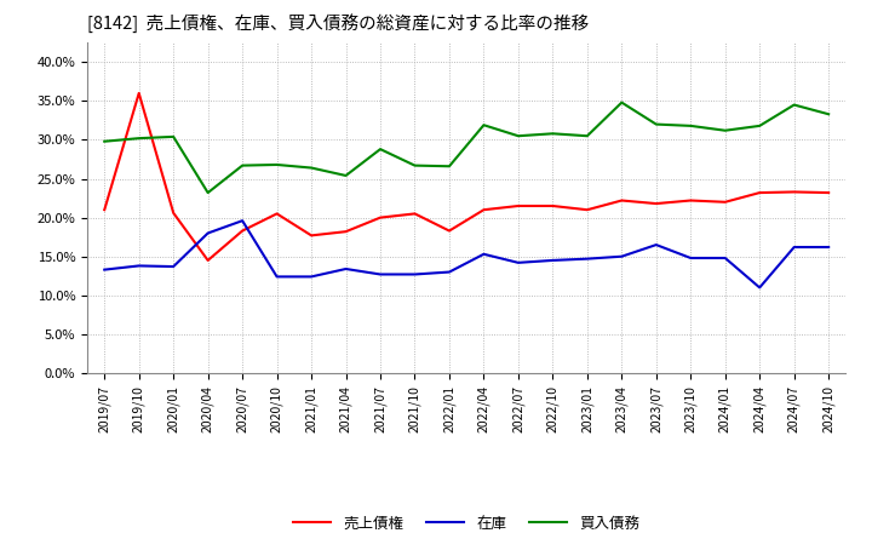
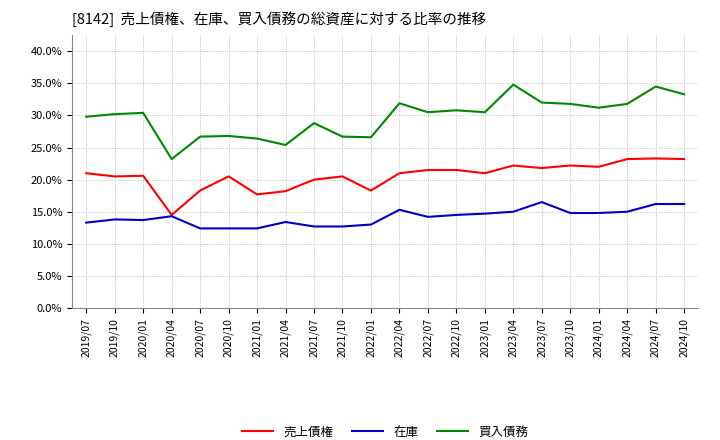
売上債権/2019/10: 36.0% -> 20.5%
在庫/2020/04: 18.0% -> 14.3%
在庫/2020/07: 19.6% -> 12.4%
在庫/2024/04: 11.0% -> 15.0%
